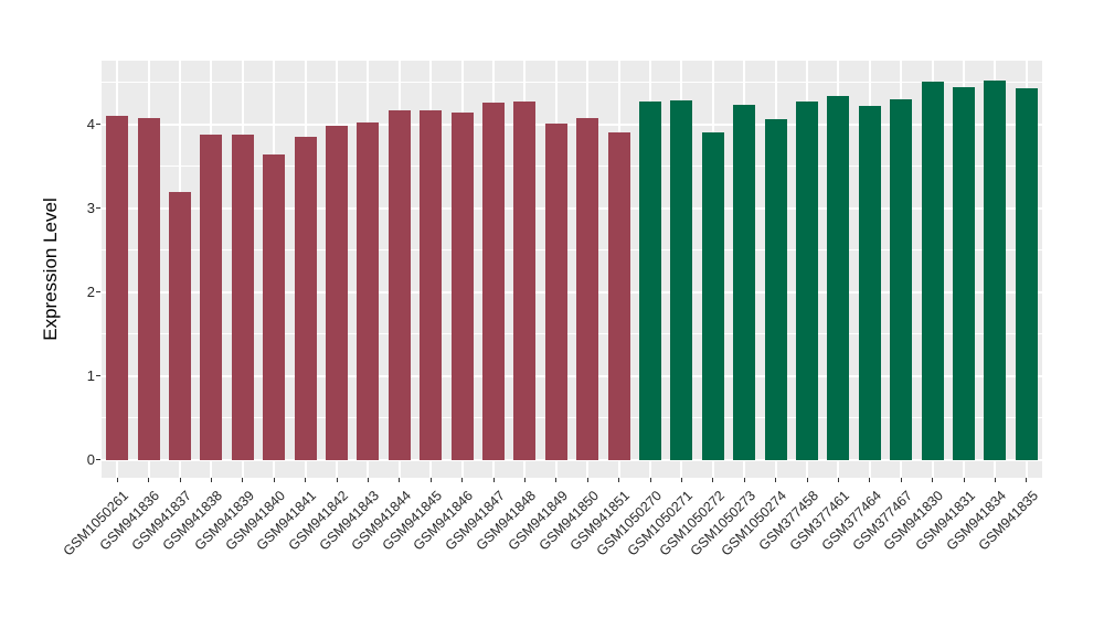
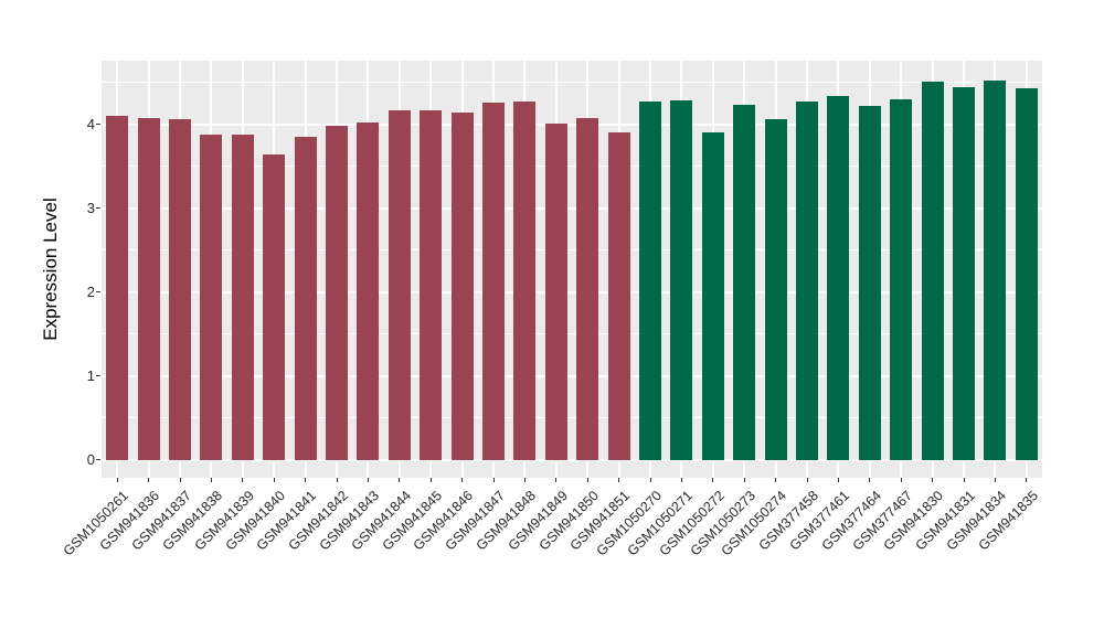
GSM941837: 3.2 -> 4.1
